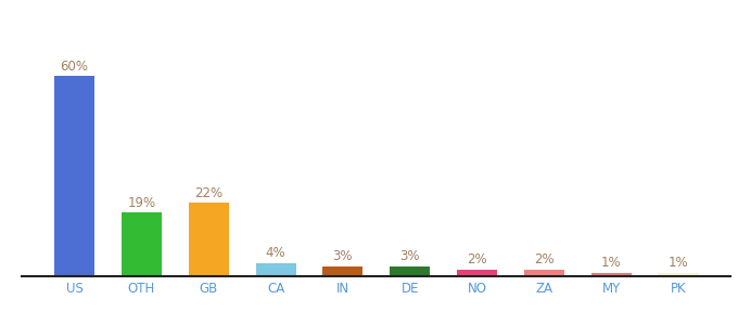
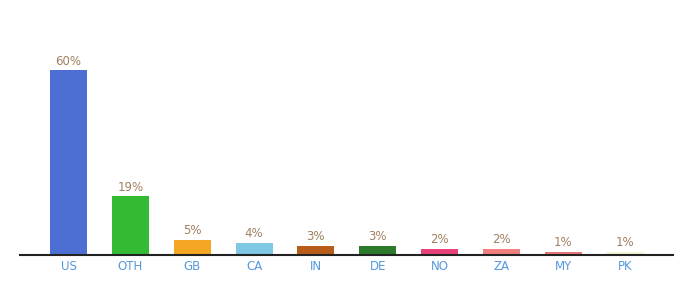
GB: 22% -> 5%
